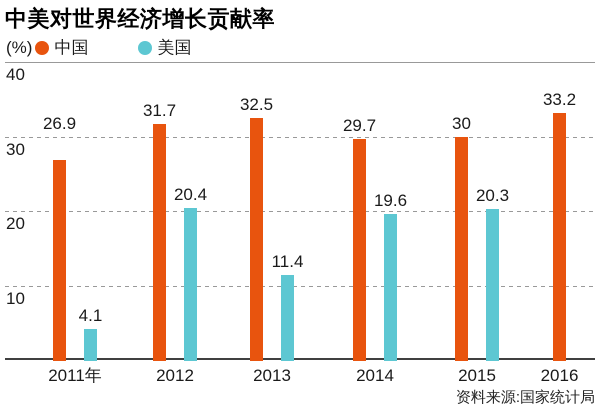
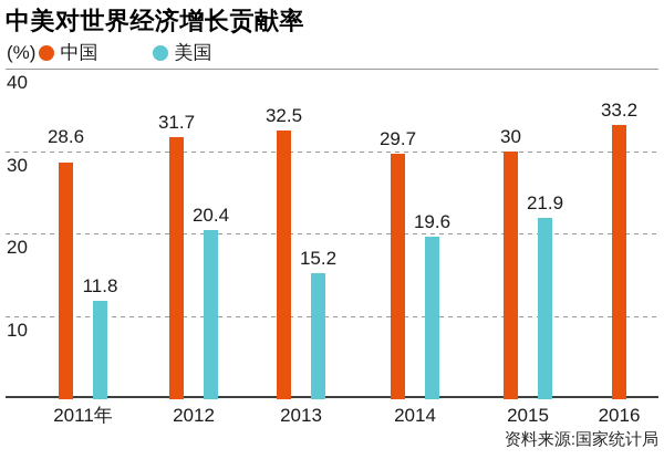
中国/2011年: 26.9 -> 28.6
美国/2011年: 4.1 -> 11.8
美国/2013: 11.4 -> 15.2
美国/2015: 20.3 -> 21.9
